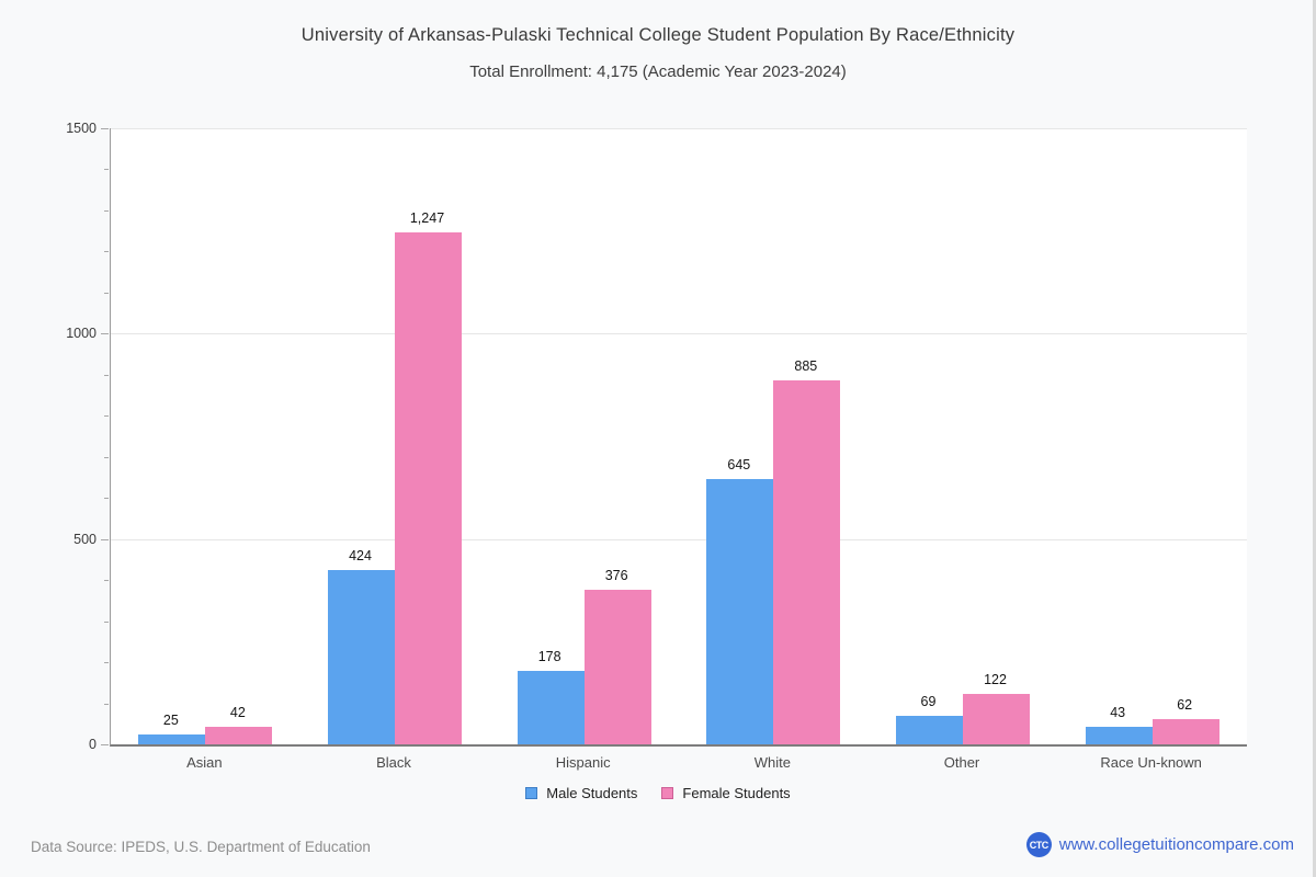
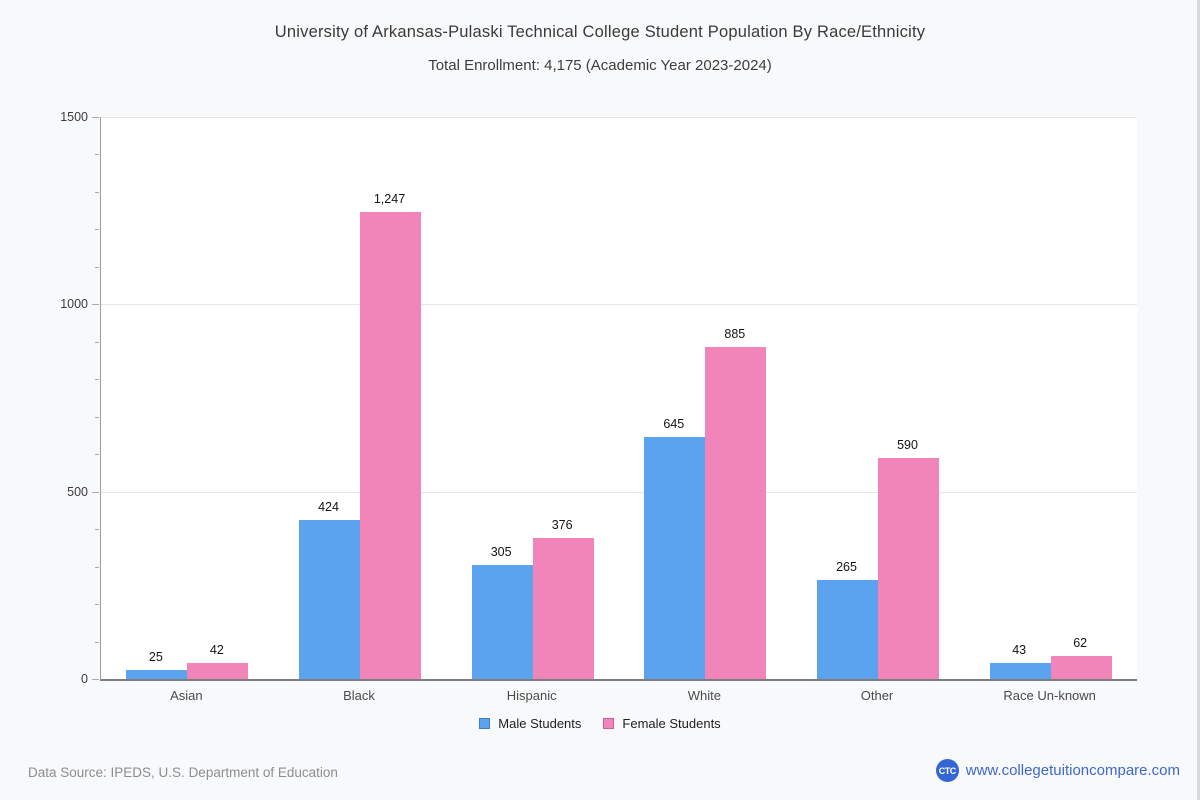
Male Students/Hispanic: 178 -> 305
Male Students/Other: 69 -> 265
Female Students/Other: 122 -> 590
